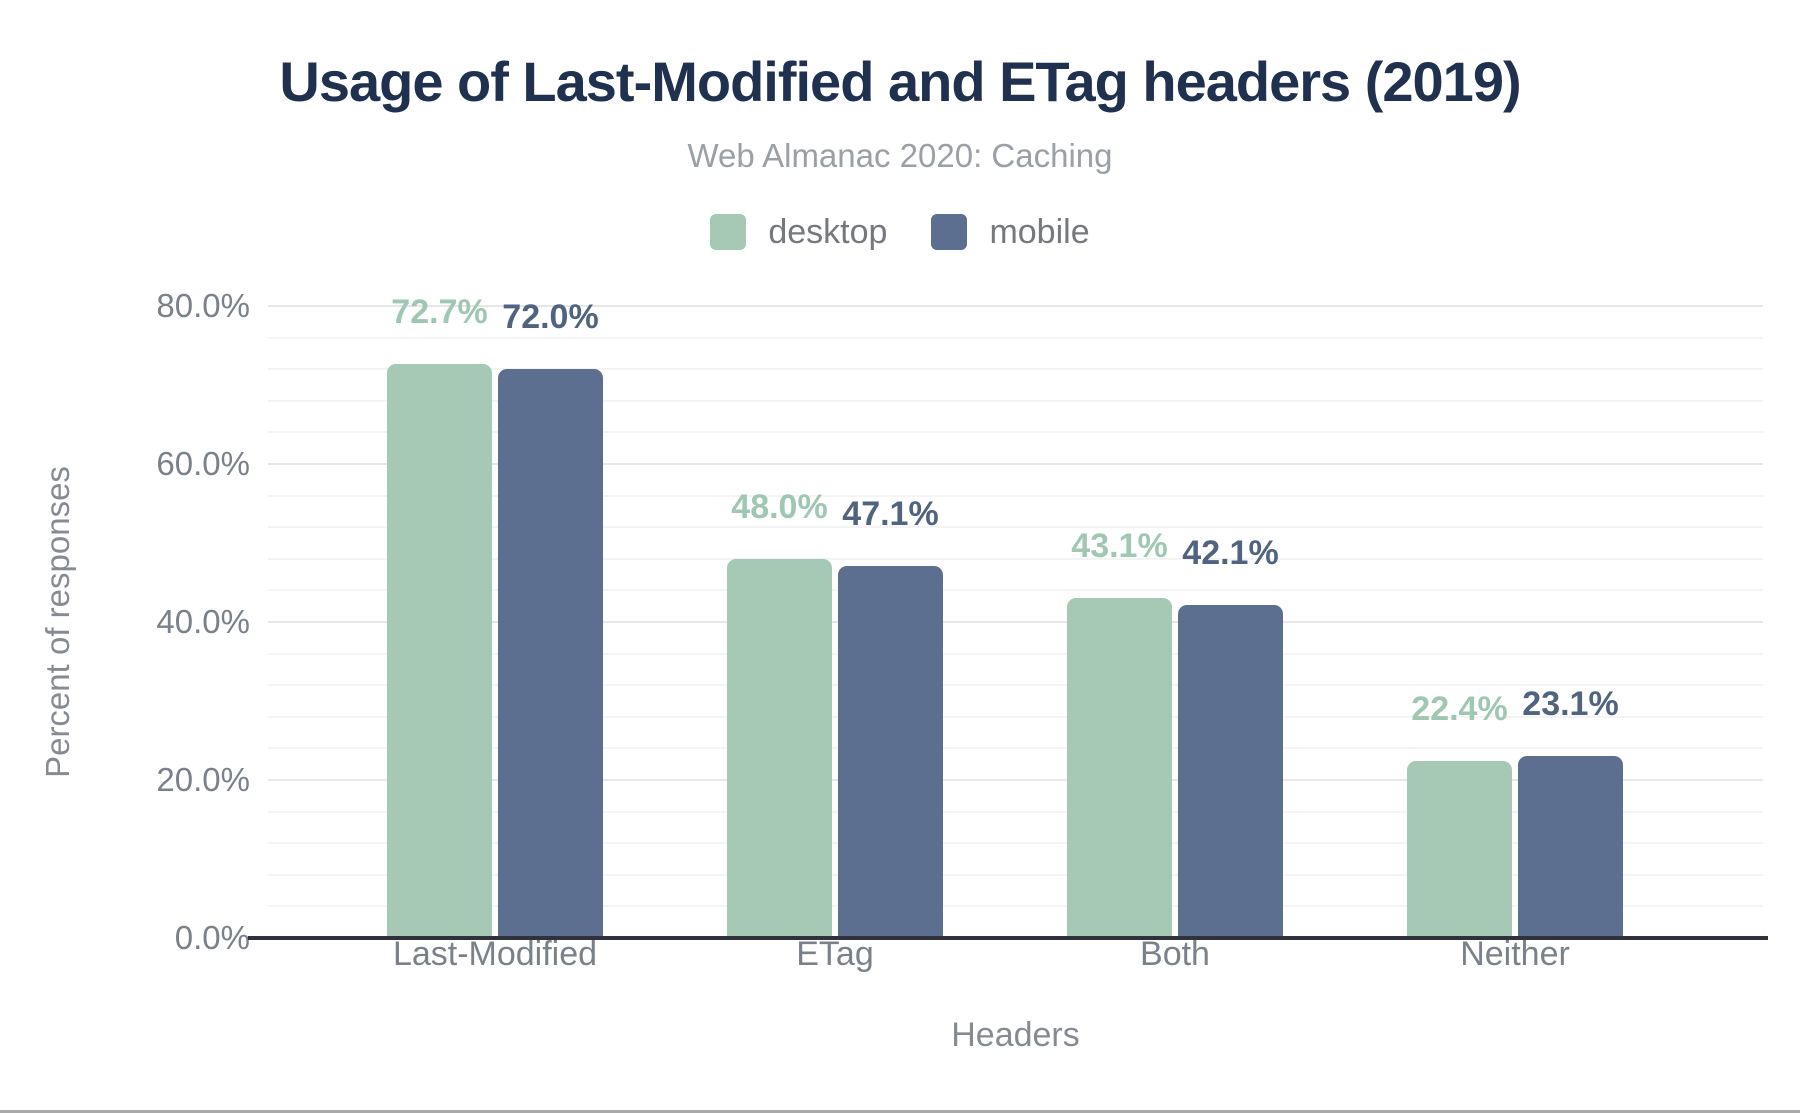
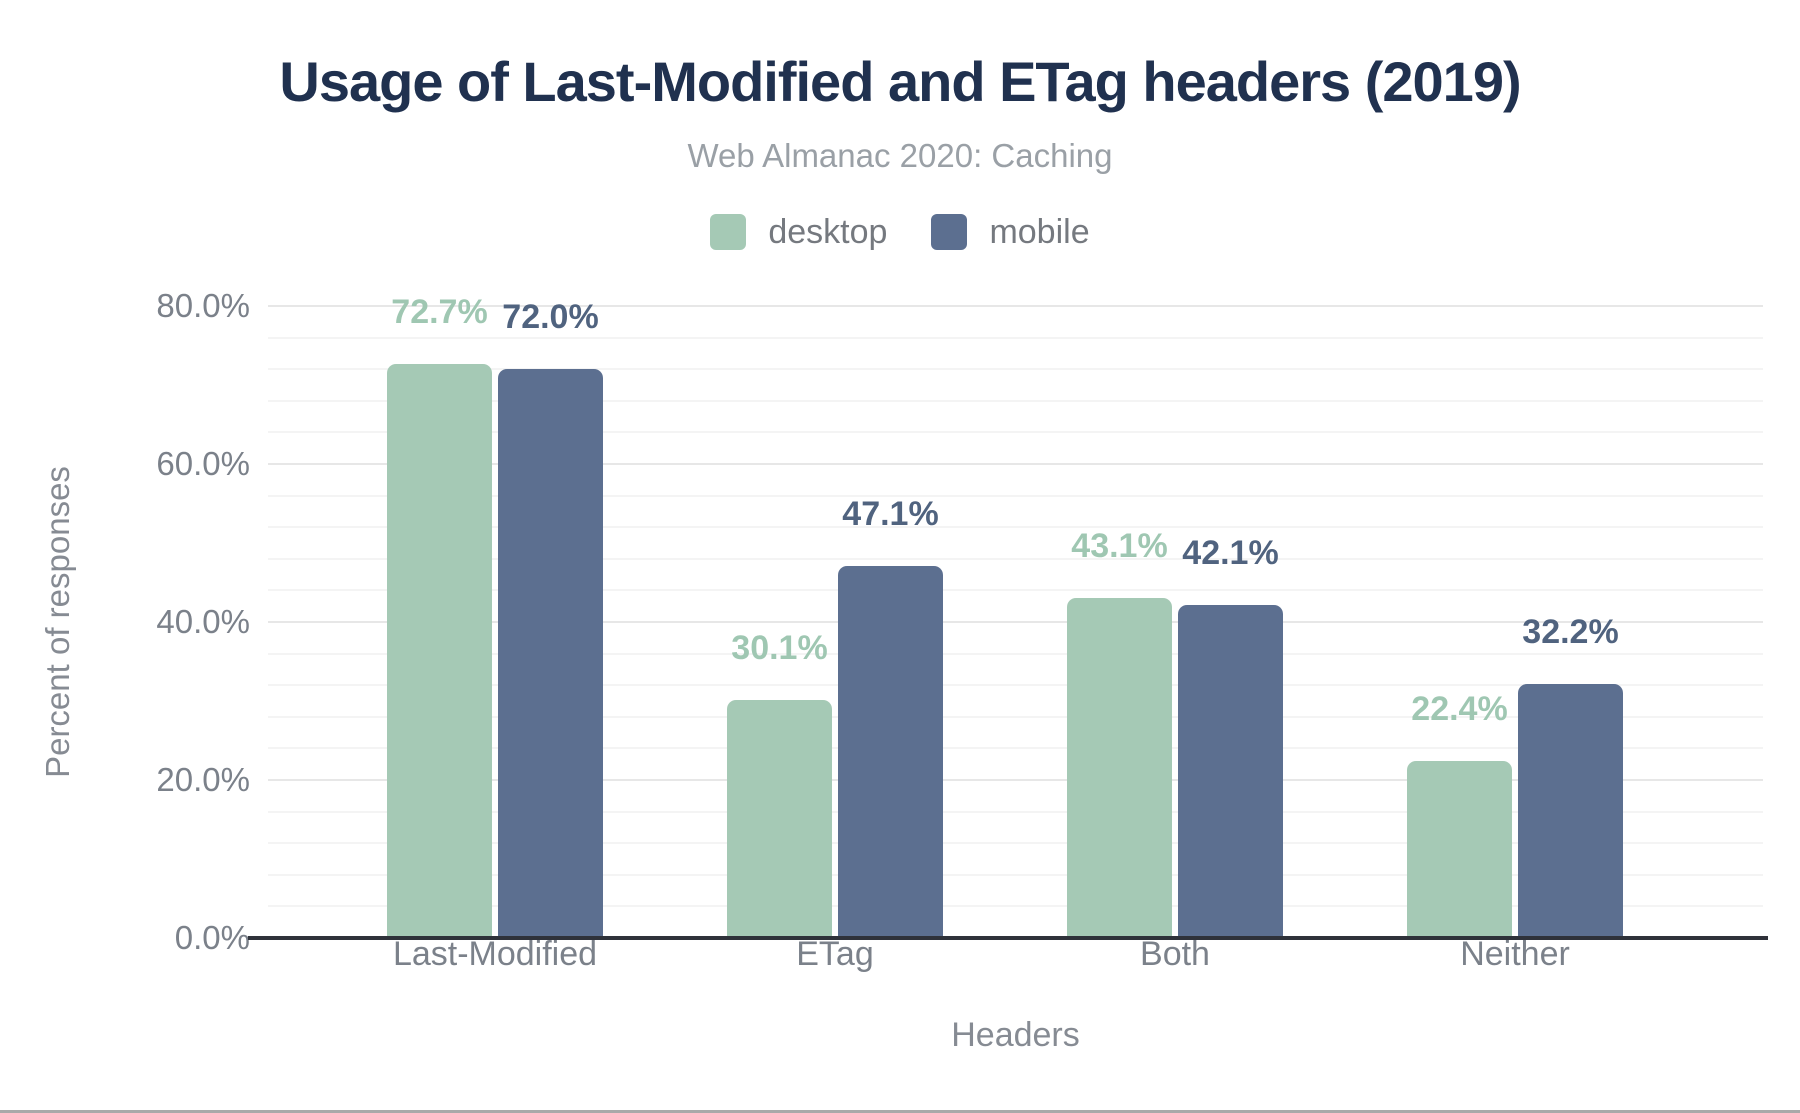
desktop/ETag: 48.0% -> 30.1%
mobile/Neither: 23.1% -> 32.2%
